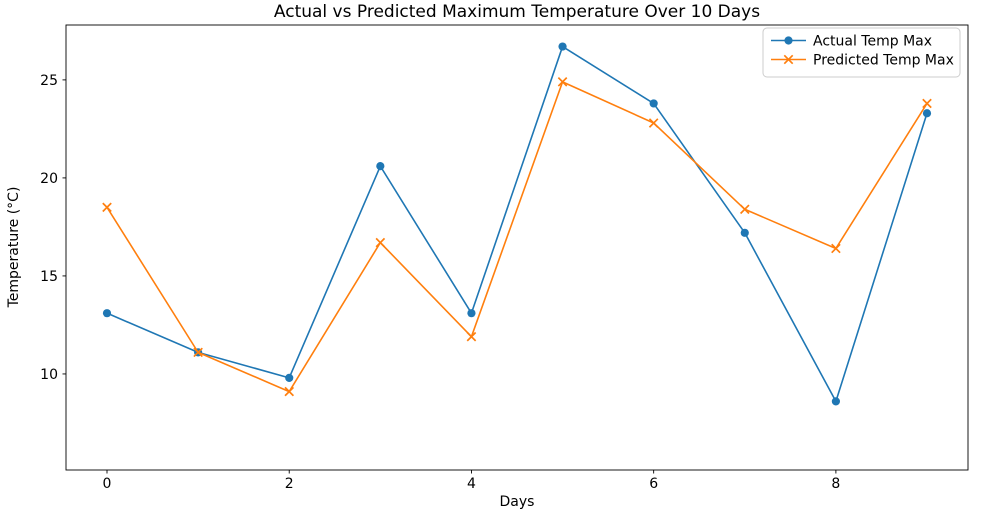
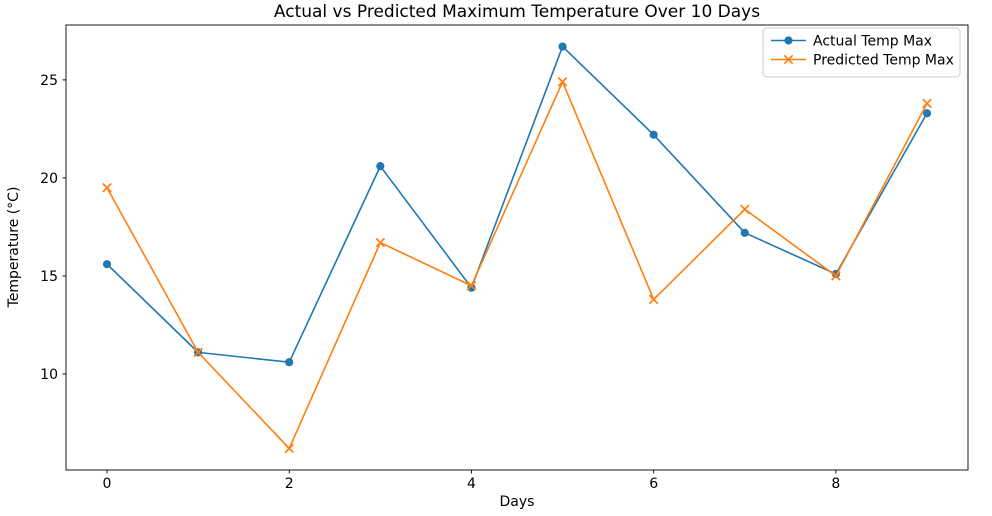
Actual Temp Max/0: 13.1 -> 15.6
Predicted Temp Max/0: 18.5 -> 19.5
Actual Temp Max/2: 9.8 -> 10.6
Predicted Temp Max/2: 9.1 -> 6.2
Actual Temp Max/4: 13.1 -> 14.4
Predicted Temp Max/4: 11.9 -> 14.5
Actual Temp Max/6: 23.8 -> 22.2
Predicted Temp Max/6: 22.8 -> 13.8
Actual Temp Max/8: 8.6 -> 15.1
Predicted Temp Max/8: 16.4 -> 15.0
